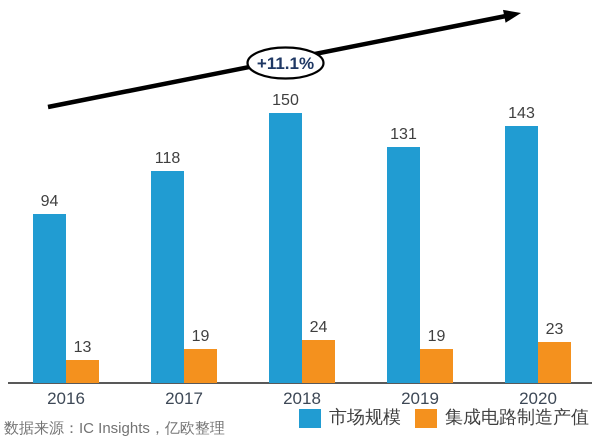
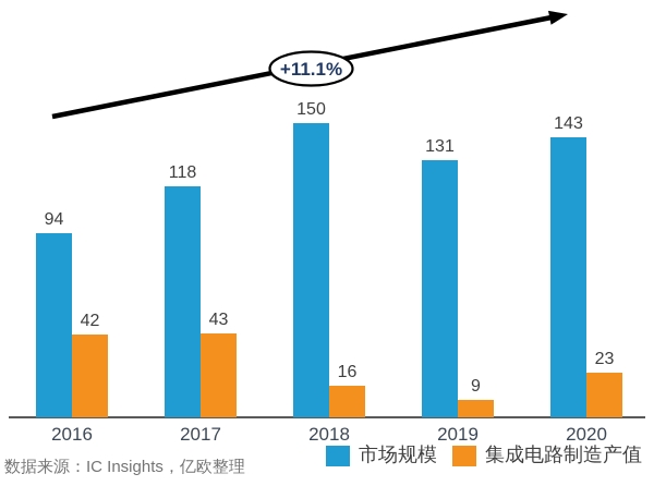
集成电路制造产值/2016: 13 -> 42
集成电路制造产值/2017: 19 -> 43
集成电路制造产值/2018: 24 -> 16
集成电路制造产值/2019: 19 -> 9
